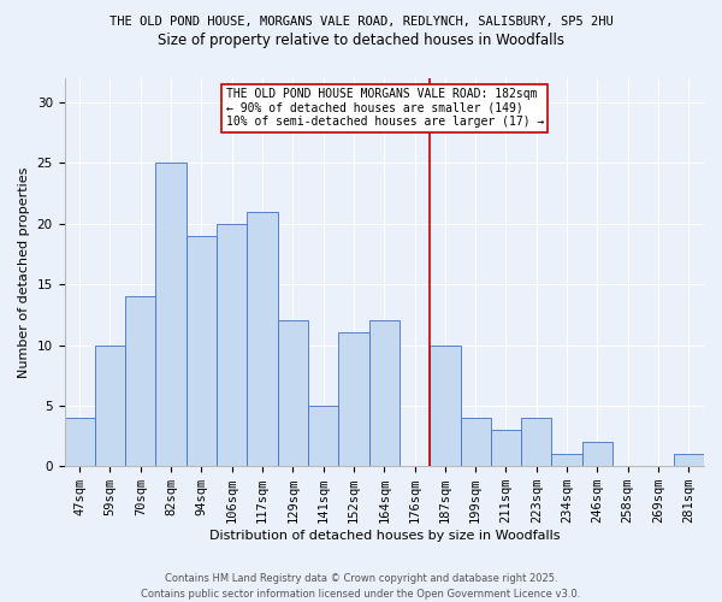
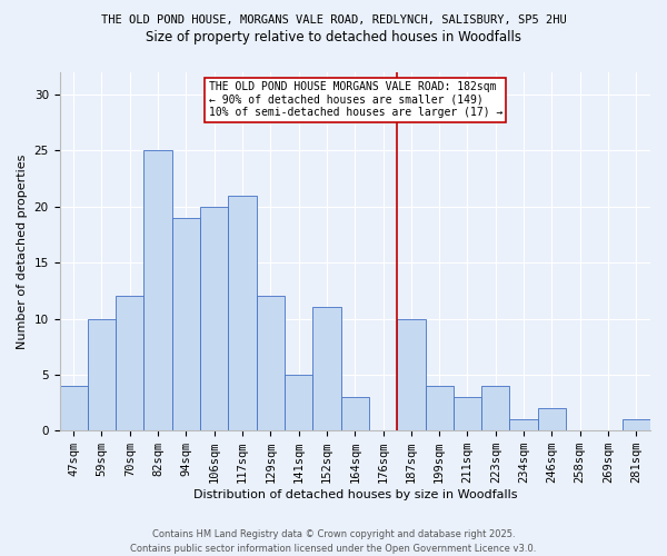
70sqm: 14 -> 12
164sqm: 12 -> 3
